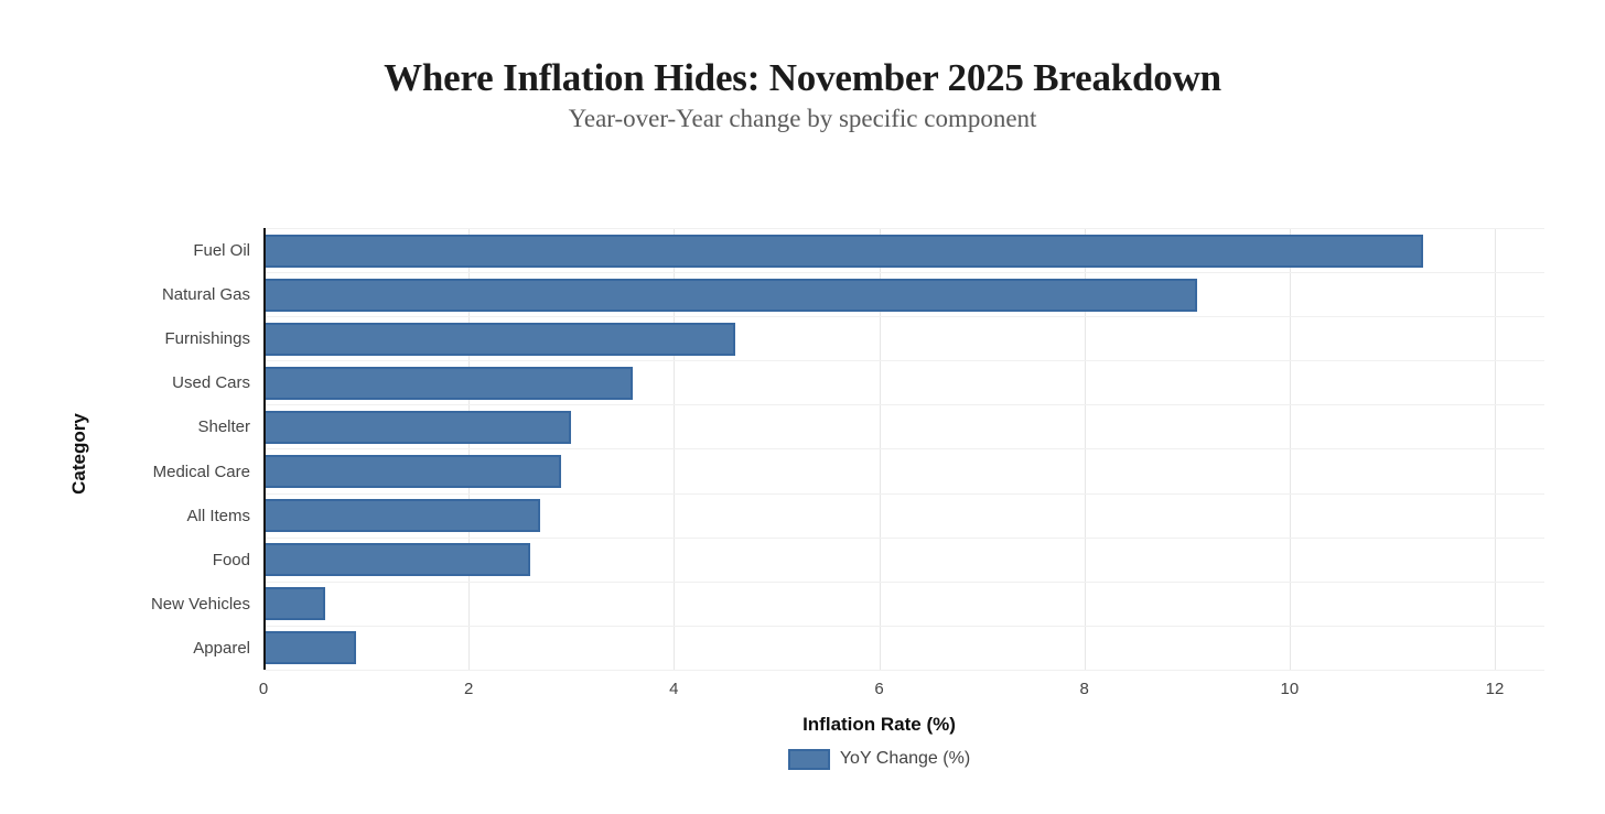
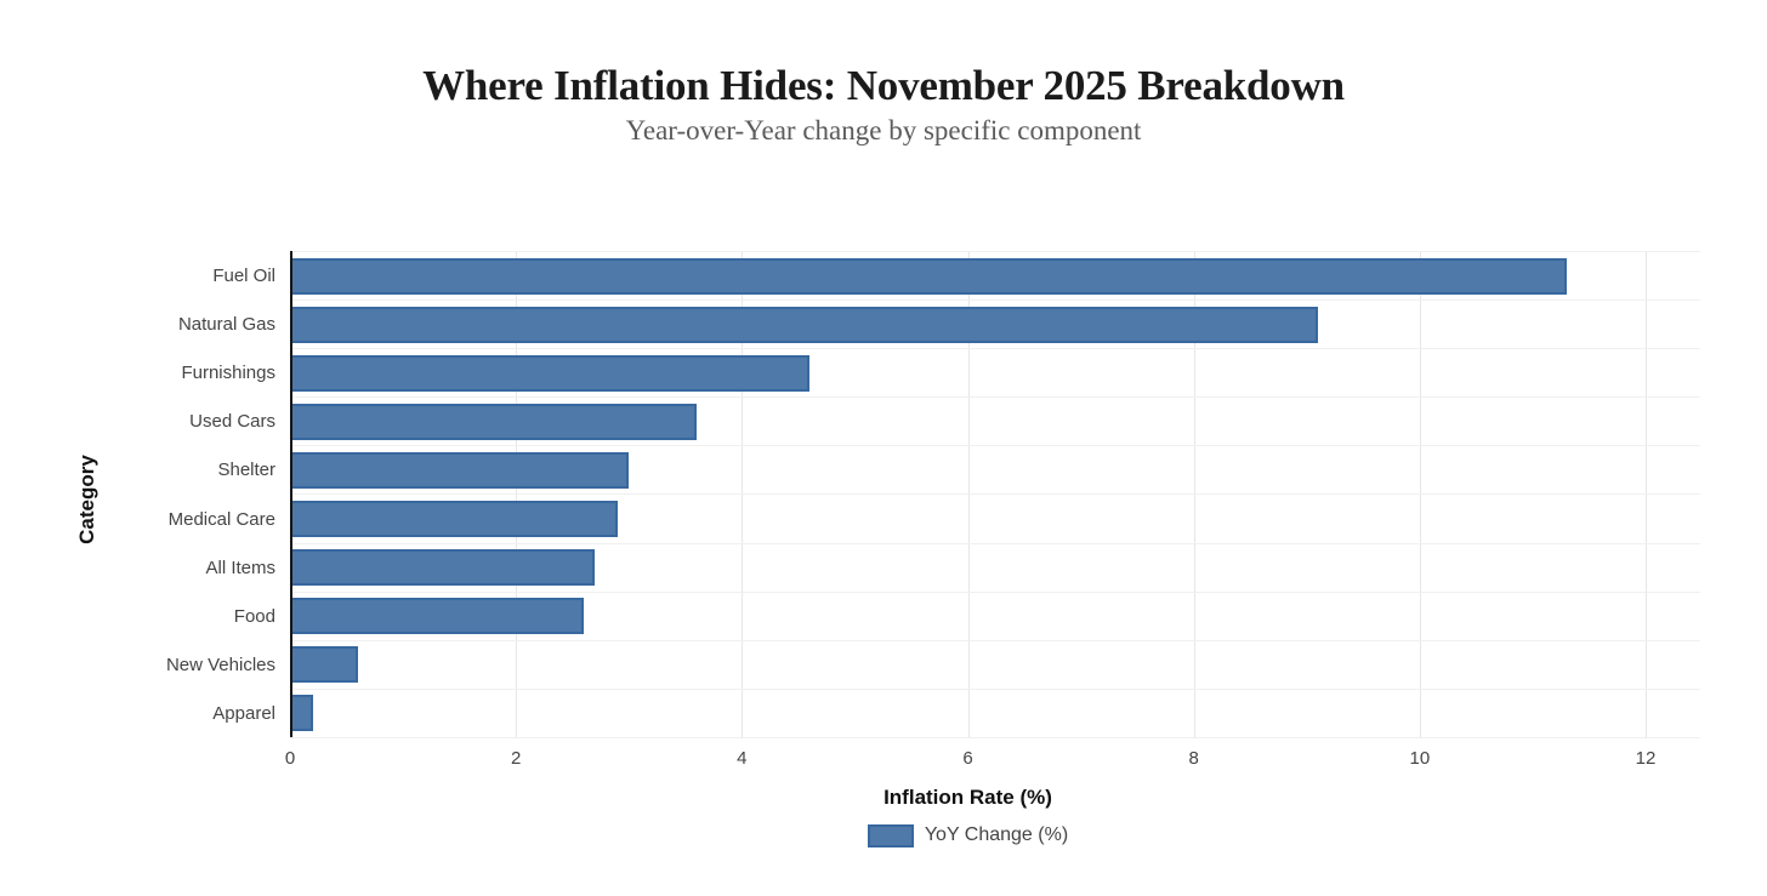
Apparel: 0.9 -> 0.2
